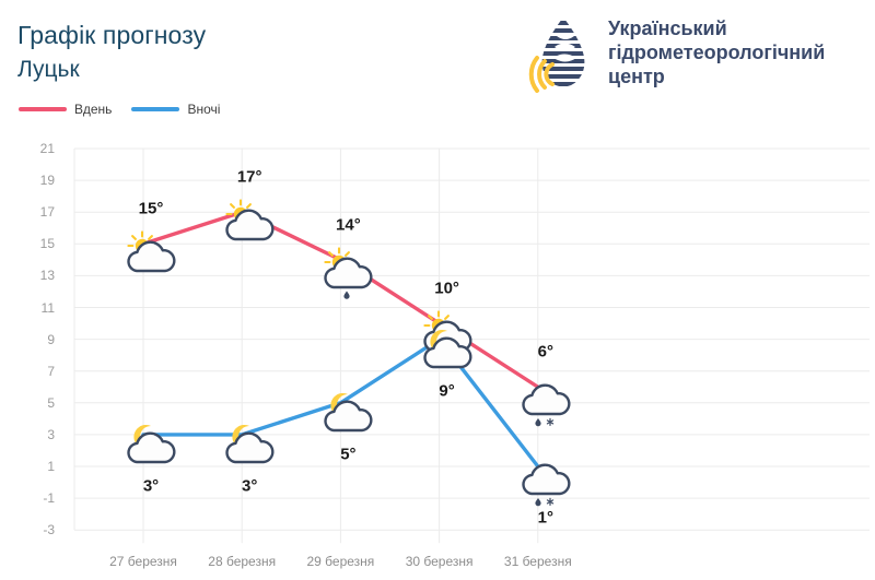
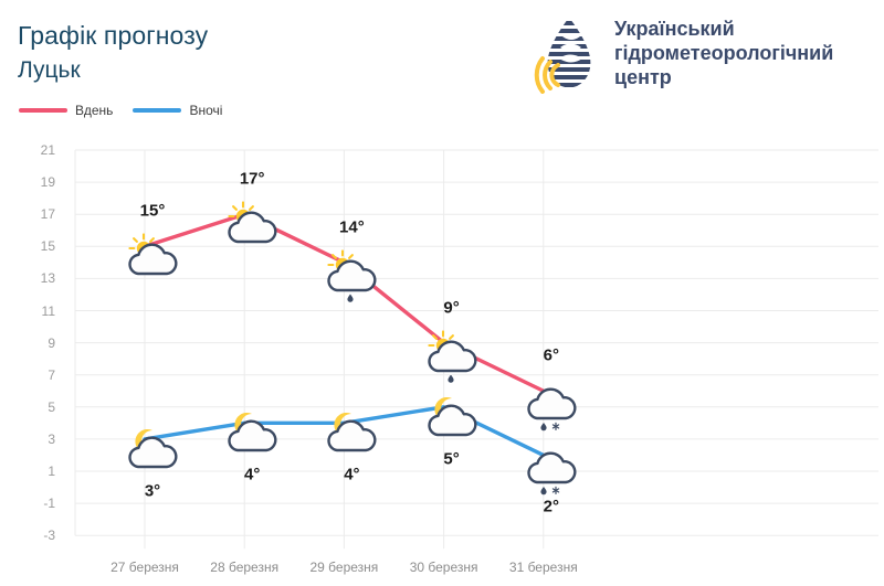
Вночі/28 березня: 3° -> 4°
Вночі/29 березня: 5° -> 4°
Вдень/30 березня: 10° -> 9°
Вночі/30 березня: 9° -> 5°
Вночі/31 березня: 1° -> 2°
